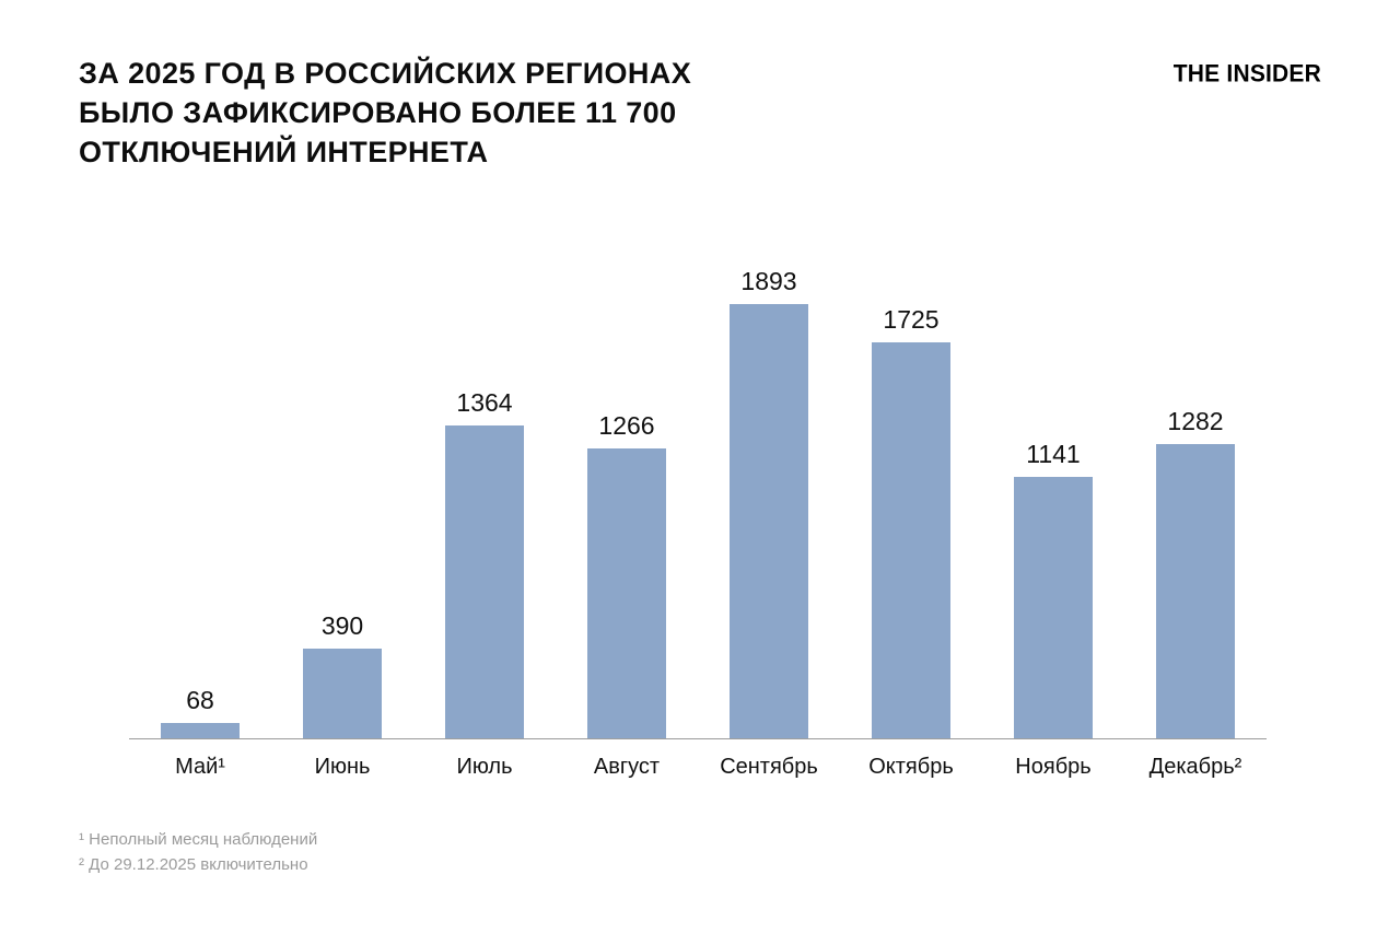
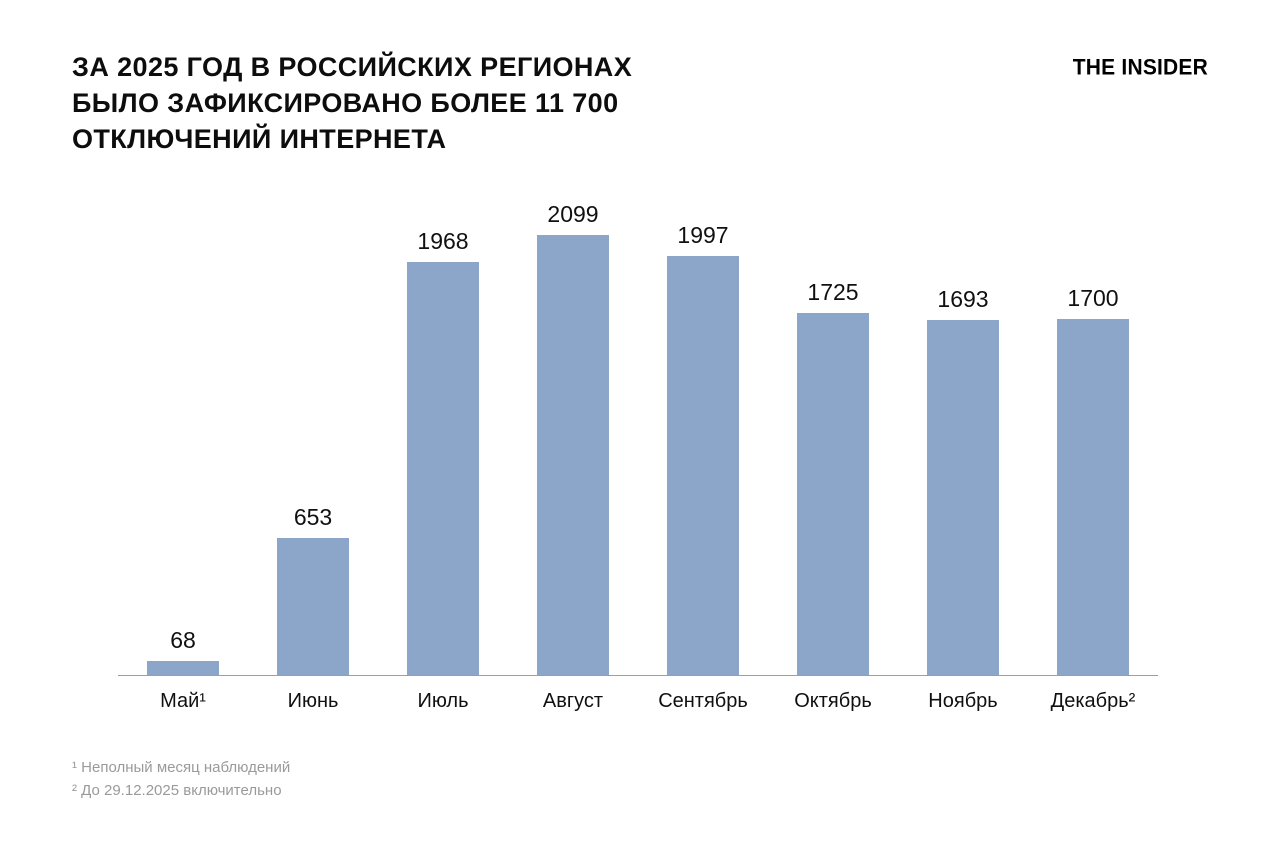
Июнь: 390 -> 653
Июль: 1364 -> 1968
Август: 1266 -> 2099
Сентябрь: 1893 -> 1997
Ноябрь: 1141 -> 1693
Декабрь²: 1282 -> 1700
